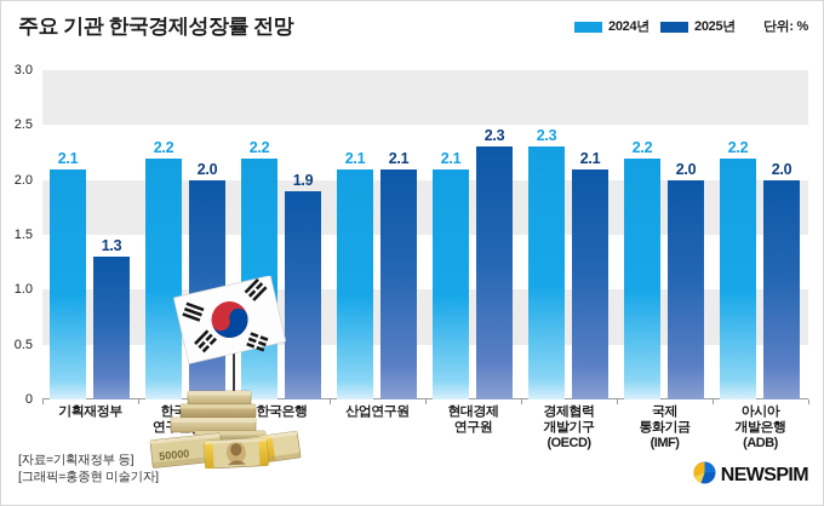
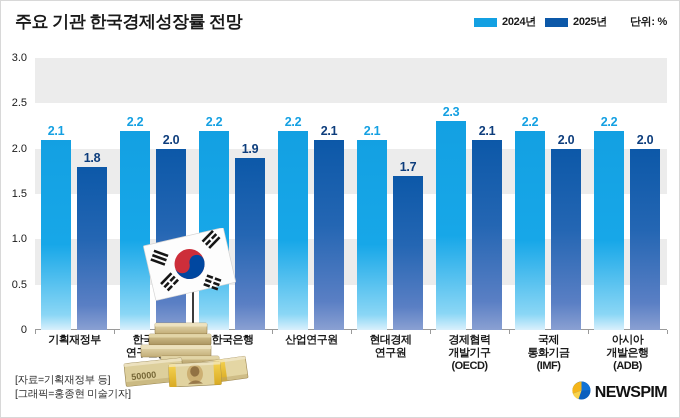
2025년/기획재정부: 1.3 -> 1.8
2024년/산업연구원: 2.1 -> 2.2
2025년/현대경제 연구원: 2.3 -> 1.7
